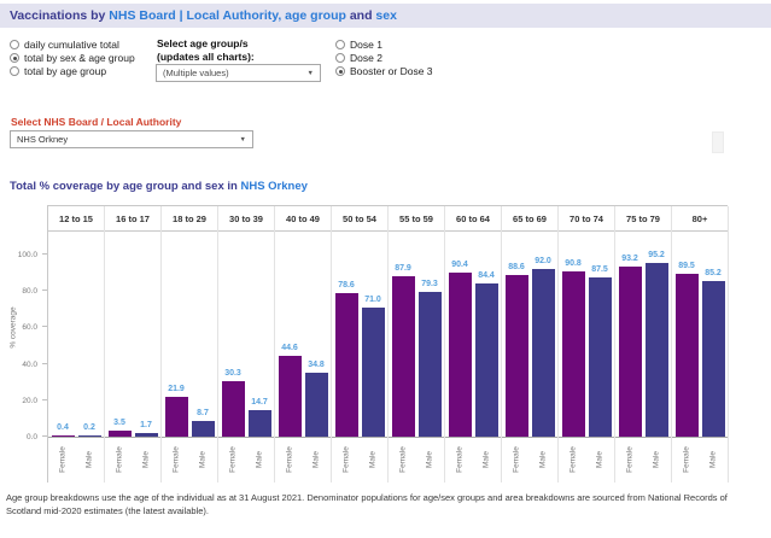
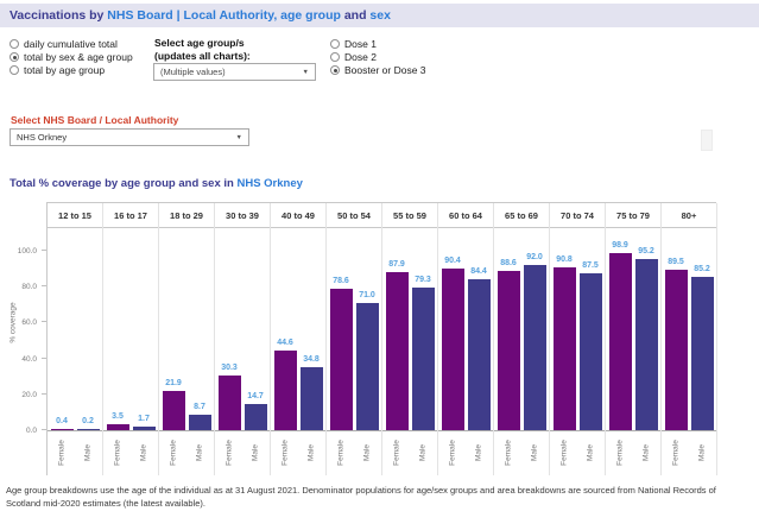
Female/75 to 79: 93.2 -> 98.9
